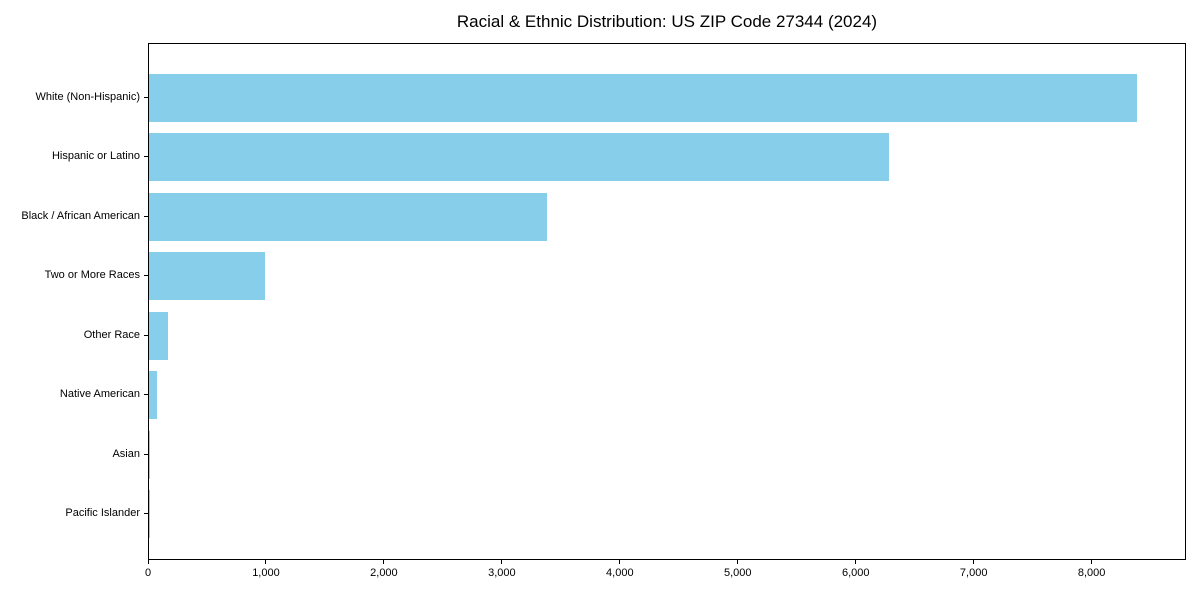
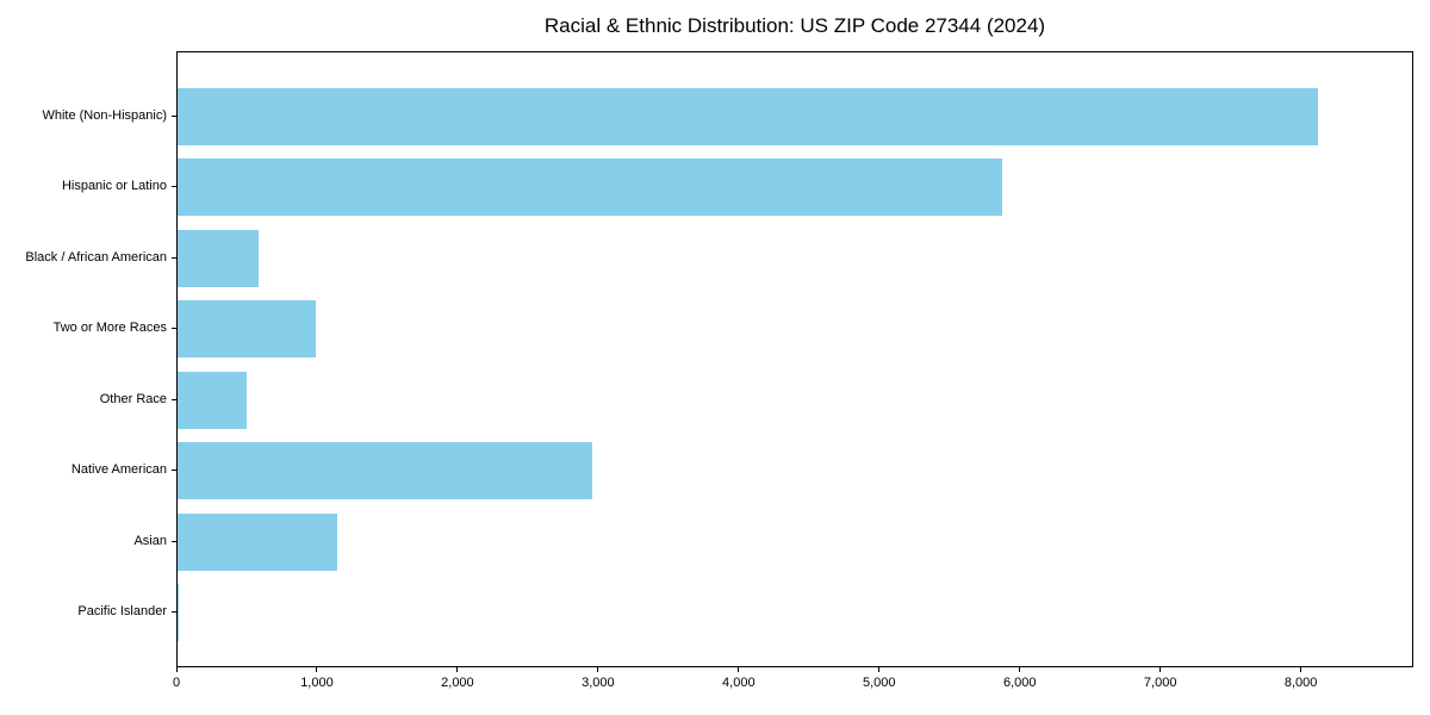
White (Non-Hispanic): 8380 -> 8110
Hispanic or Latino: 6270 -> 5870
Black / African American: 3370 -> 580
Other Race: 160 -> 490
Native American: 60 -> 2950
Asian: 10 -> 1140
